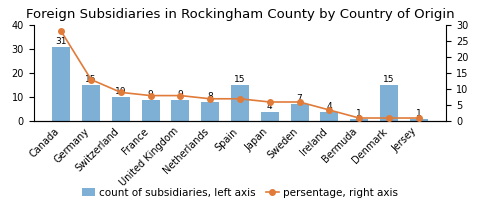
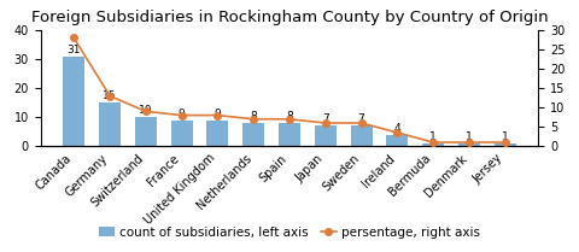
count of subsidiaries, left axis/Spain: 15 -> 8
count of subsidiaries, left axis/Japan: 4 -> 7
count of subsidiaries, left axis/Denmark: 15 -> 1
